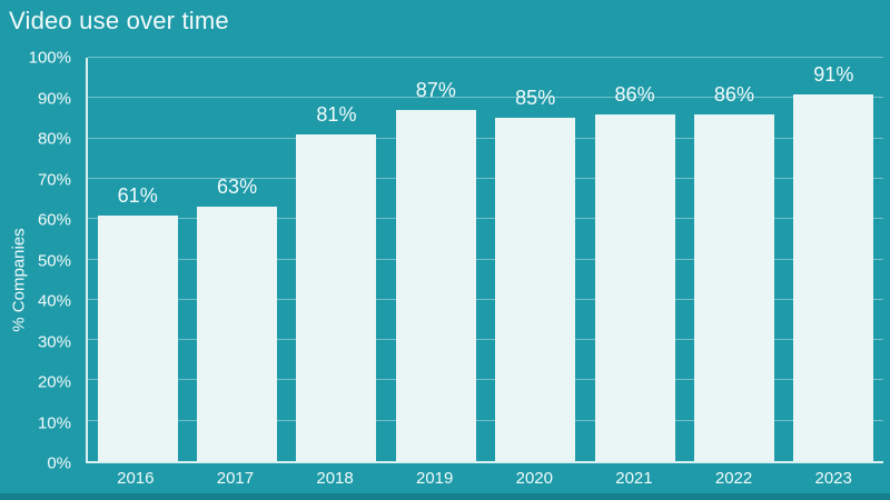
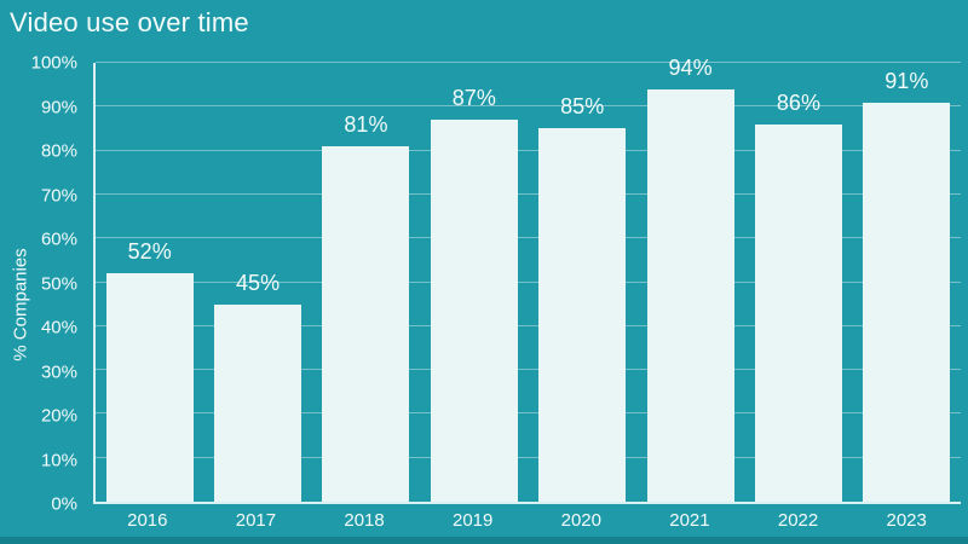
2016: 61% -> 52%
2017: 63% -> 45%
2021: 86% -> 94%
